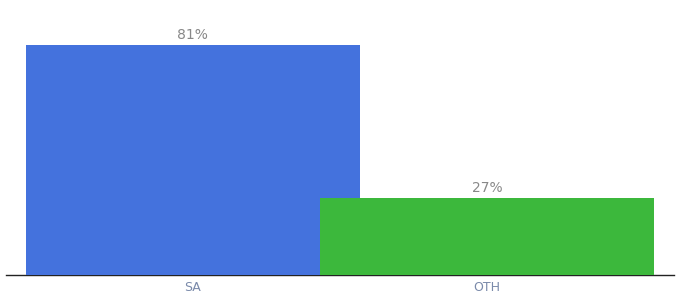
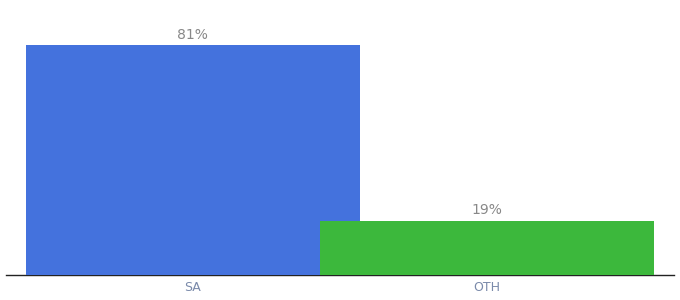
OTH: 27% -> 19%
